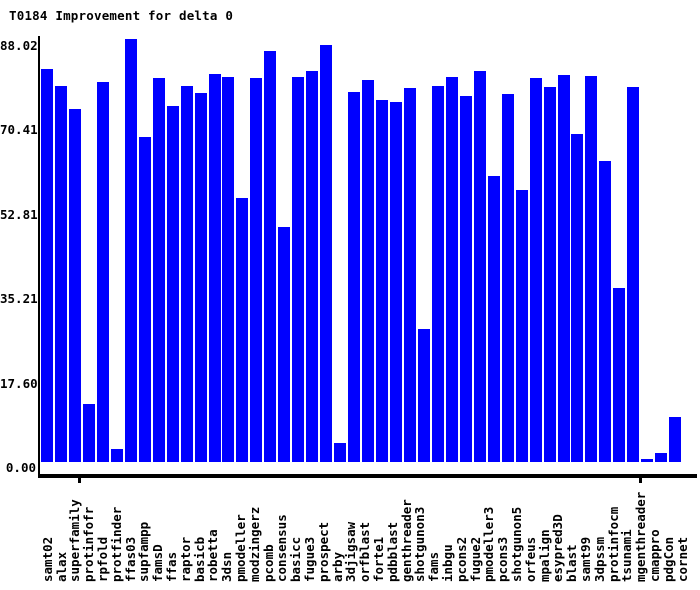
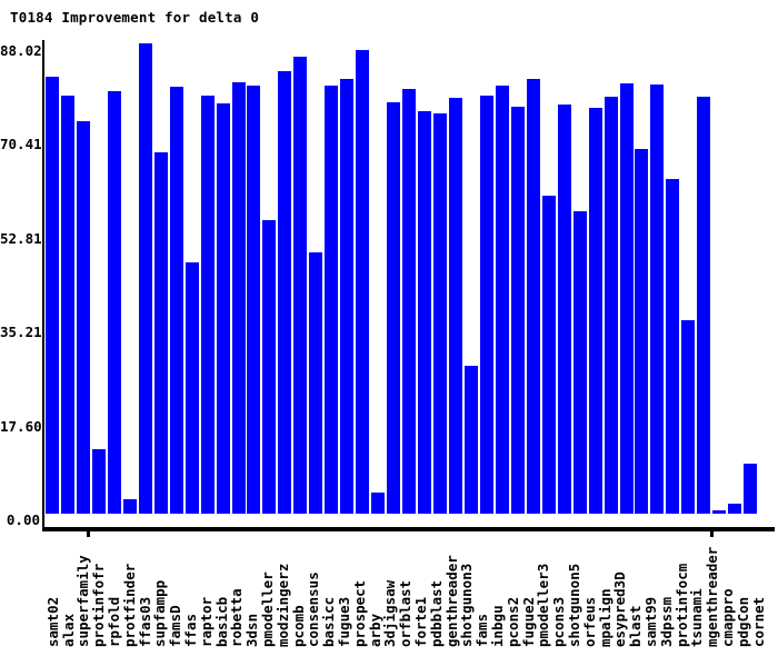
ffas: 74 -> 47
modzingerz: 80 -> 83
orfeus: 80 -> 76
